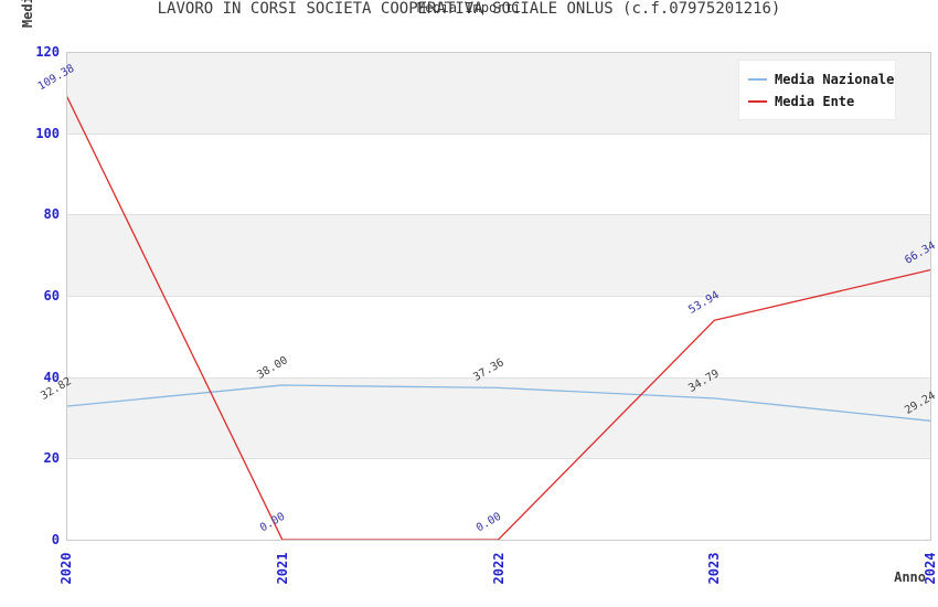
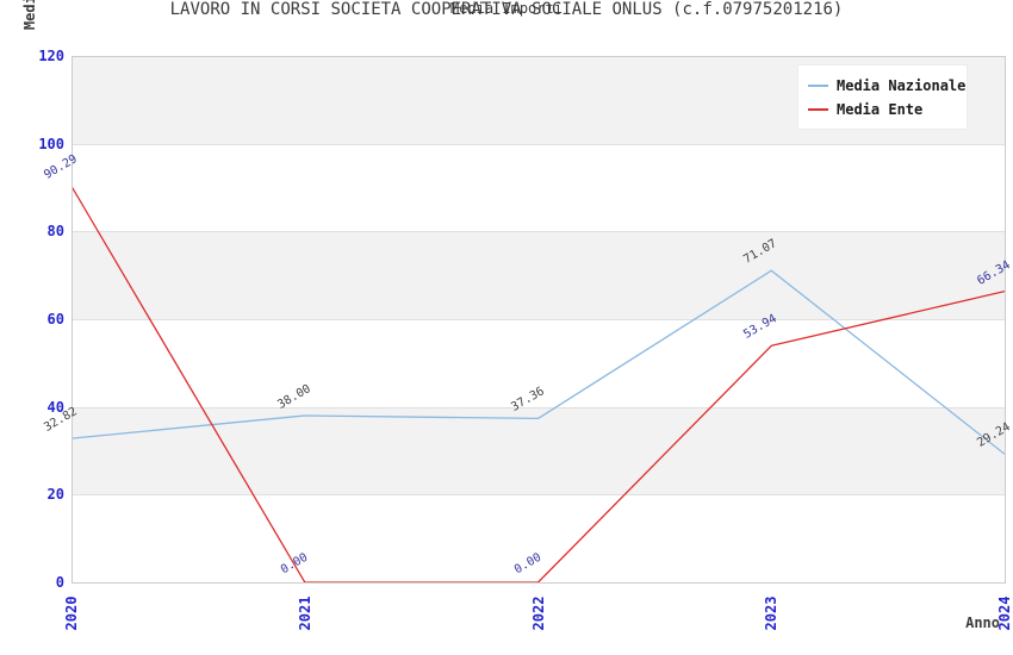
Media Ente/2020: 109.38 -> 90.29
Media Nazionale/2023: 34.79 -> 71.07
